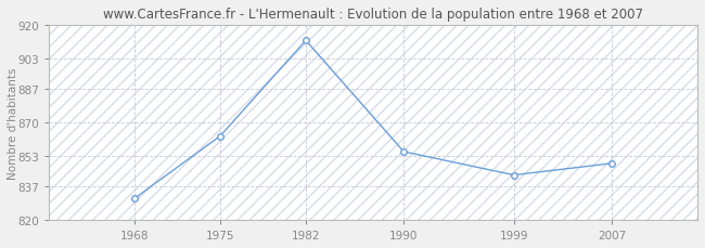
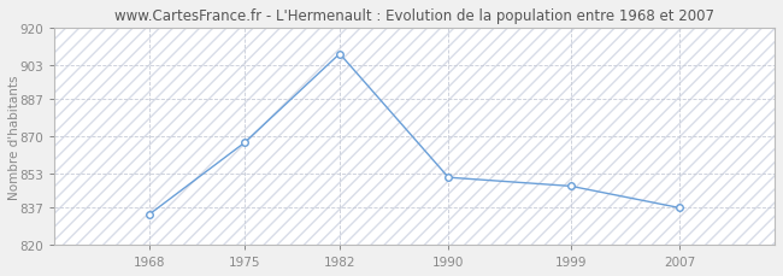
1968: 831 -> 834
1975: 863 -> 867
1982: 912 -> 908
1990: 855 -> 851
1999: 843 -> 847
2007: 849 -> 837
